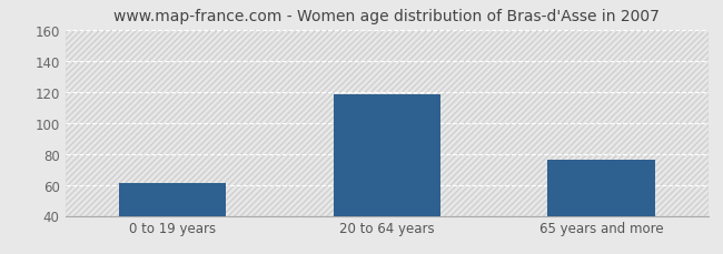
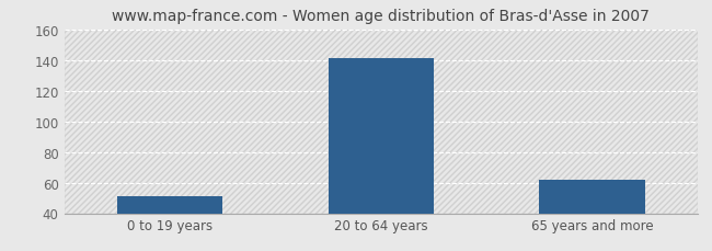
0 to 19 years: 61 -> 51
20 to 64 years: 118 -> 141
65 years and more: 76 -> 62
